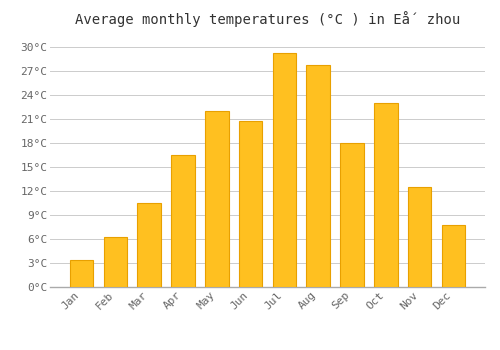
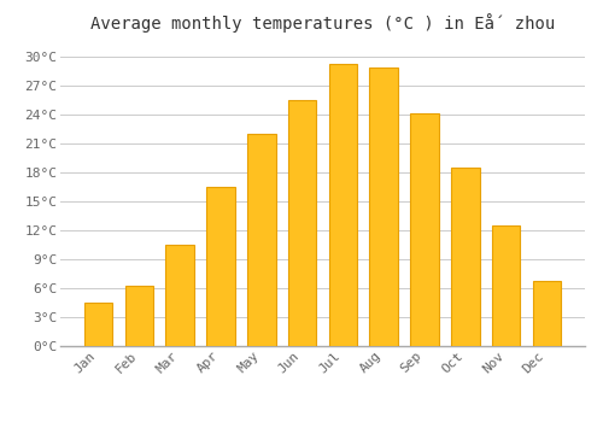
Jan: 3.4°C -> 4.5°C
Jun: 20.8°C -> 25.5°C
Aug: 27.8°C -> 28.9°C
Sep: 18.0°C -> 24.1°C
Oct: 23.0°C -> 18.5°C
Dec: 7.8°C -> 6.7°C
